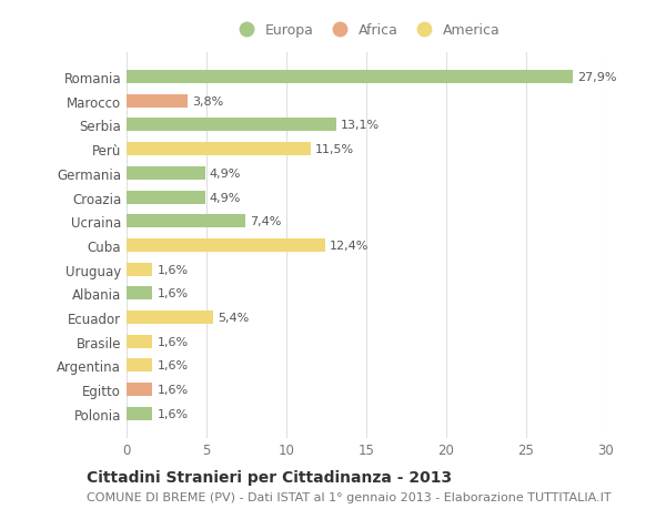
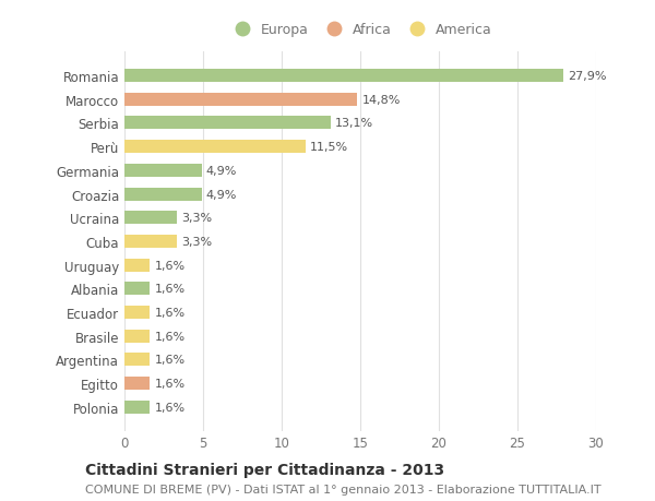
Marocco: 3,8% -> 14,8%
Ucraina: 7,4% -> 3,3%
Cuba: 12,4% -> 3,3%
Ecuador: 5,4% -> 1,6%
